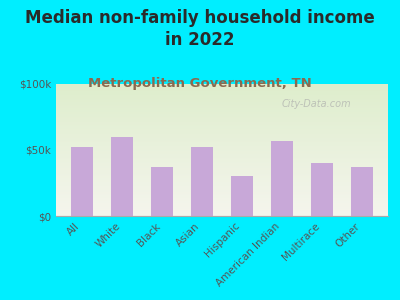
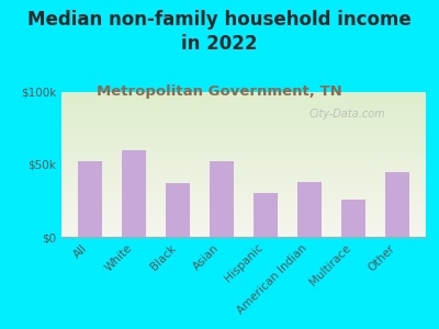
American Indian: $57k -> $38k
Multirace: $40k -> $26k
Other: $37k -> $45k
